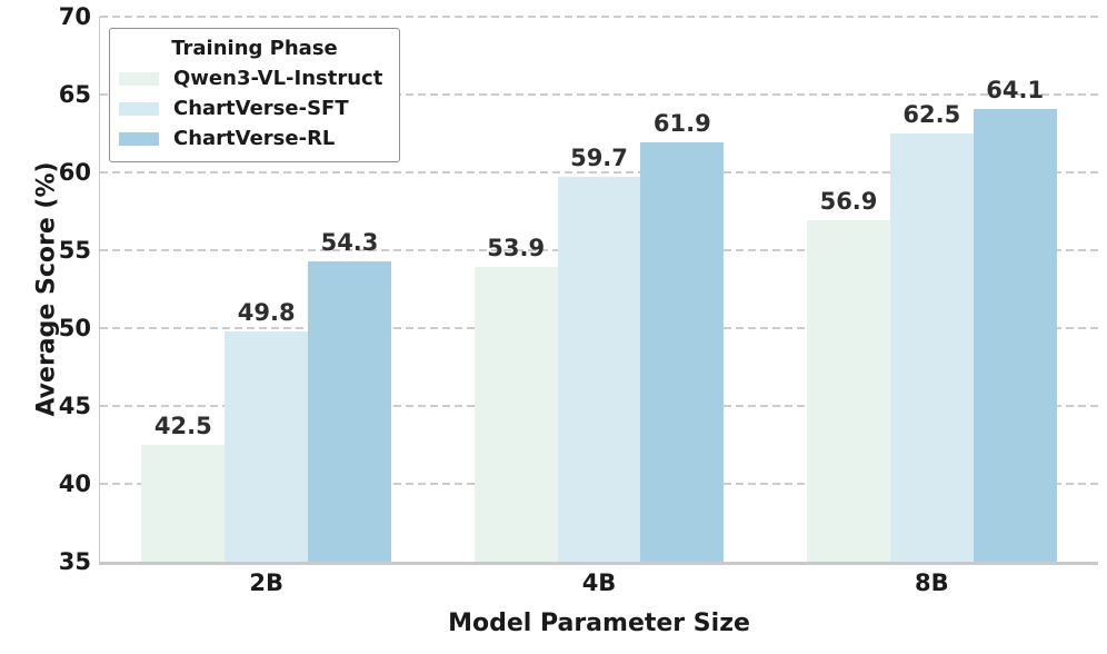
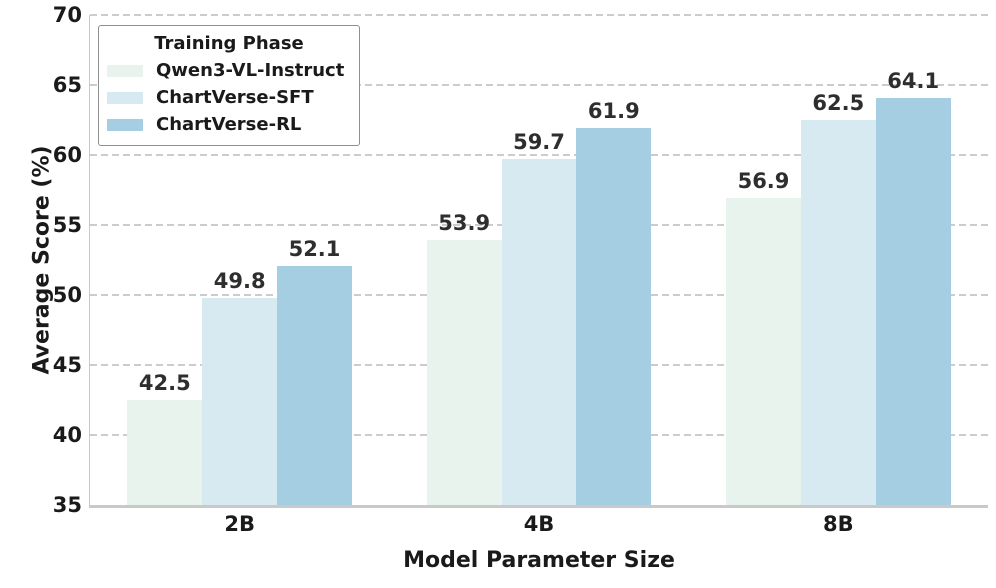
ChartVerse-RL/2B: 54.3 -> 52.1
